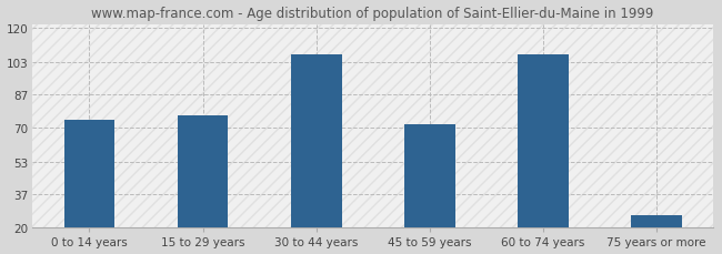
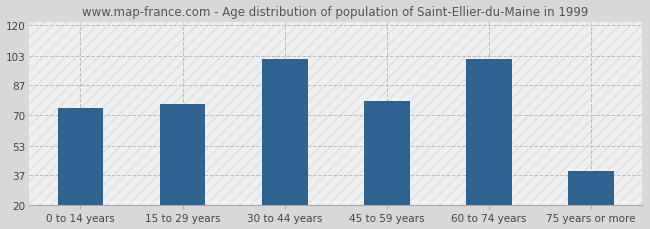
30 to 44 years: 107 -> 101
45 to 59 years: 72 -> 78
60 to 74 years: 107 -> 101
75 years or more: 26 -> 39
